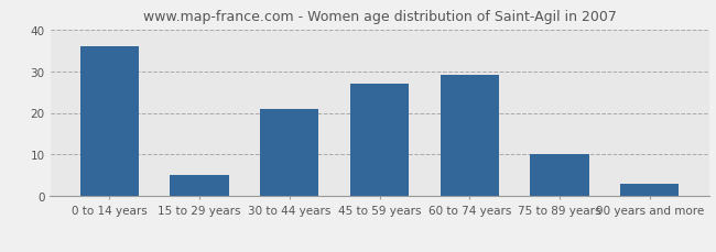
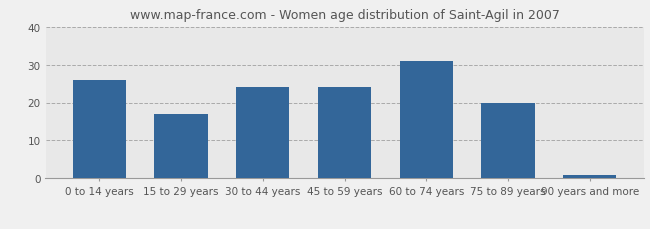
0 to 14 years: 36 -> 26
15 to 29 years: 5 -> 17
30 to 44 years: 21 -> 24
45 to 59 years: 27 -> 24
60 to 74 years: 29 -> 31
75 to 89 years: 10 -> 20
90 years and more: 3 -> 1
